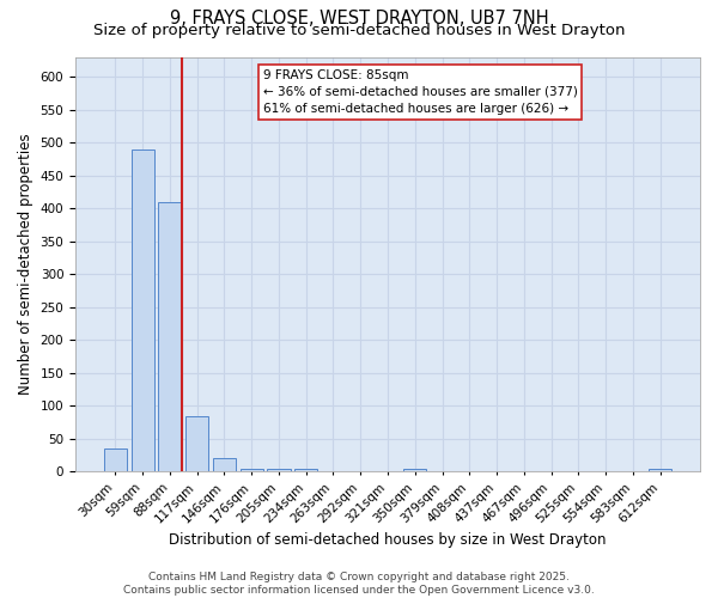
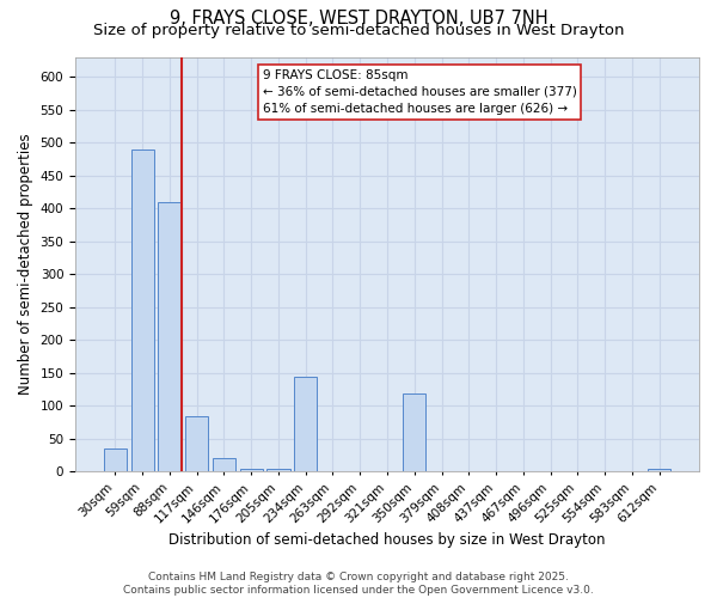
234sqm: 5 -> 144
350sqm: 5 -> 118
